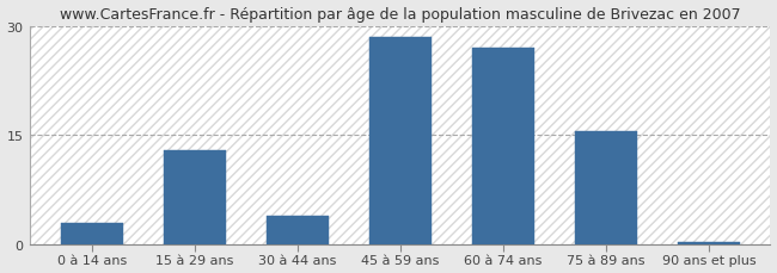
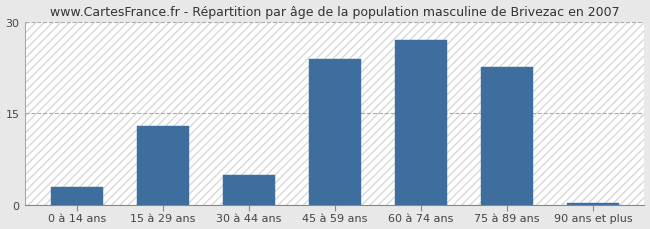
30 à 44 ans: 4.0 -> 5.0
45 à 59 ans: 28.5 -> 23.8
75 à 89 ans: 15.5 -> 22.6
